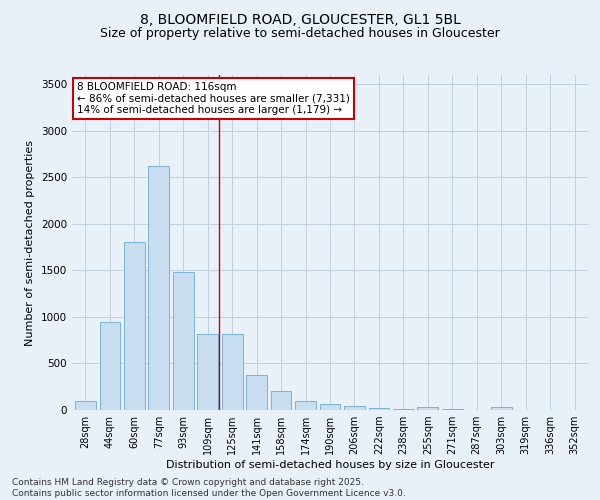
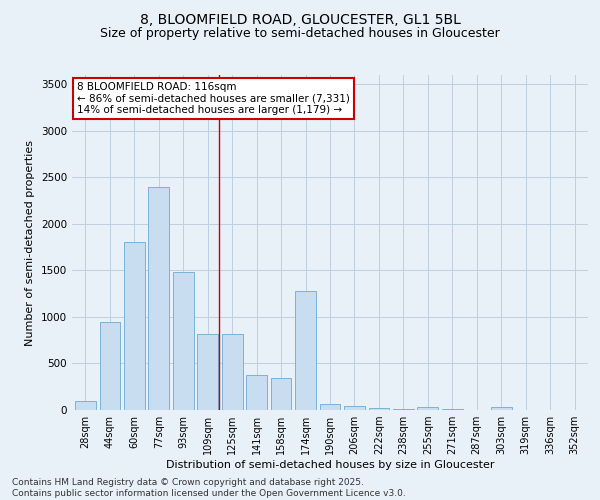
77sqm: 2620 -> 2400
158sqm: 200 -> 340
174sqm: 100 -> 1280
